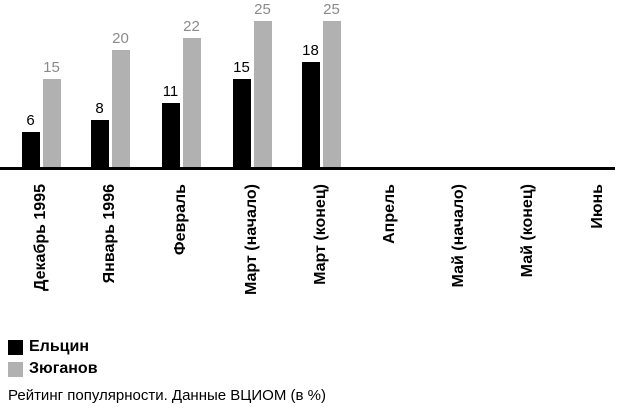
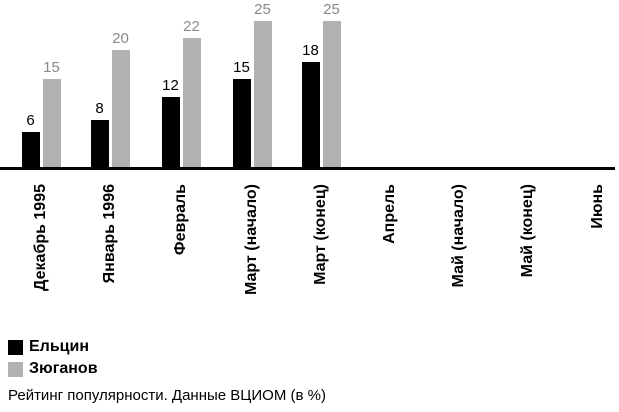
Ельцин/Февраль: 11 -> 12
